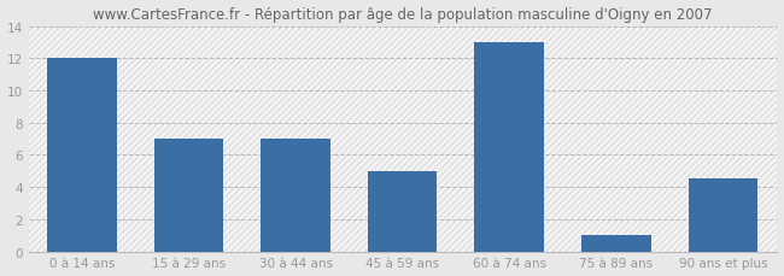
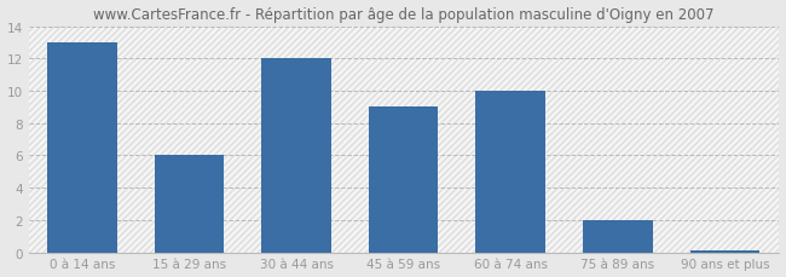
0 à 14 ans: 12.0 -> 13.0
15 à 29 ans: 7.0 -> 6.0
30 à 44 ans: 7.0 -> 12.0
45 à 59 ans: 5.0 -> 9.0
60 à 74 ans: 13.0 -> 10.0
75 à 89 ans: 1.0 -> 2.0
90 ans et plus: 4.5 -> 0.1
